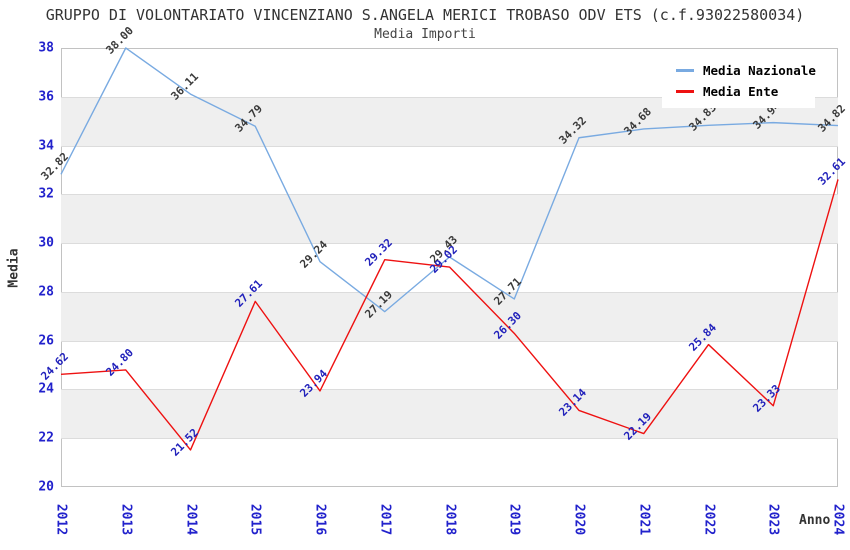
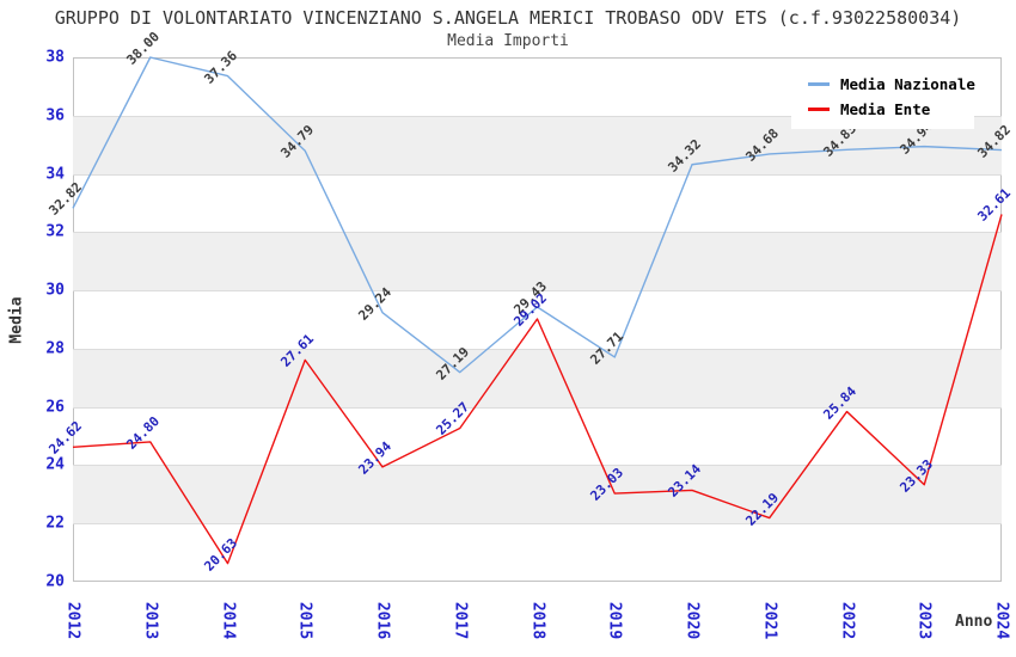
Media Nazionale/2014: 36.11 -> 37.36
Media Ente/2014: 21.52 -> 20.63
Media Ente/2017: 29.32 -> 25.27
Media Ente/2019: 26.30 -> 23.03
